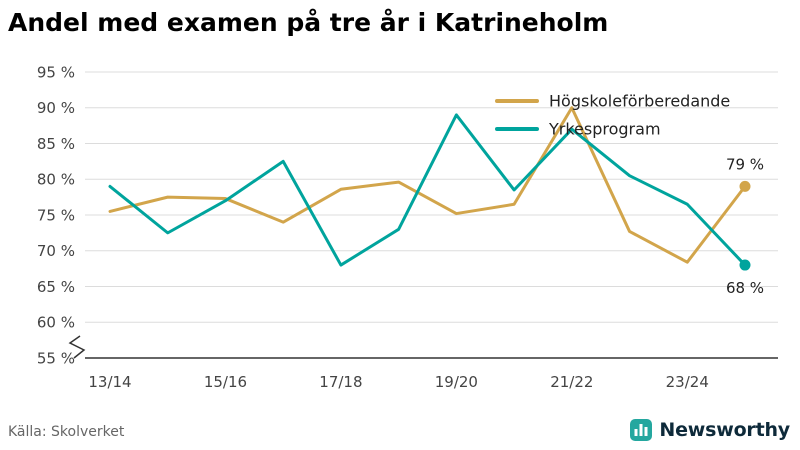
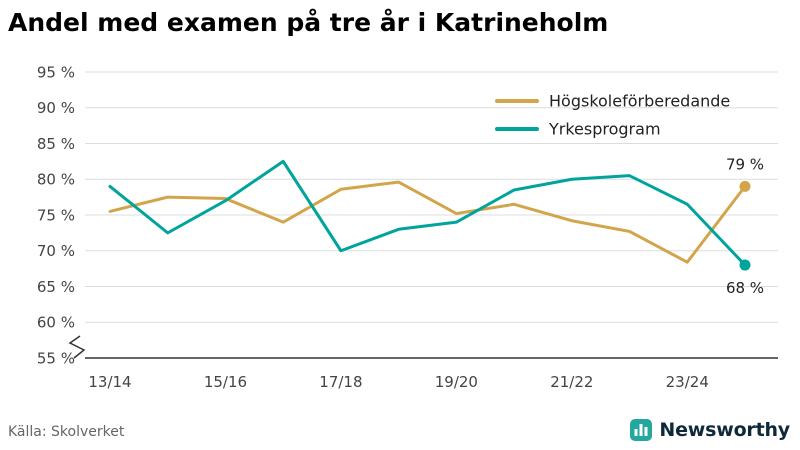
Yrkesprogram/17/18: 68% -> 70%
Yrkesprogram/19/20: 89% -> 74%
Högskoleförberedande/21/22: 90% -> 74%
Yrkesprogram/21/22: 87% -> 80%
